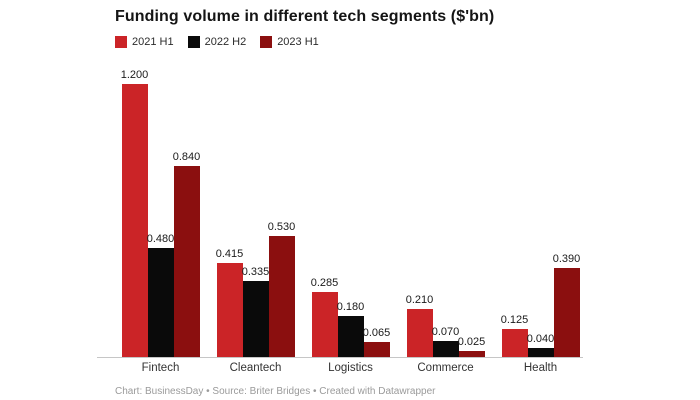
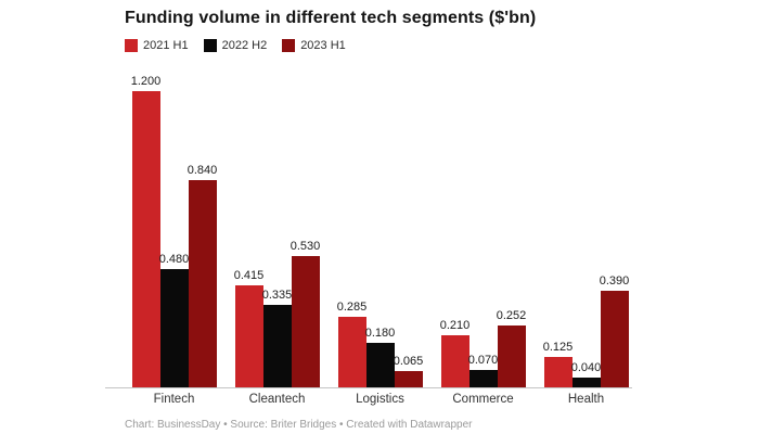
2023 H1/Commerce: 0.025 -> 0.252
